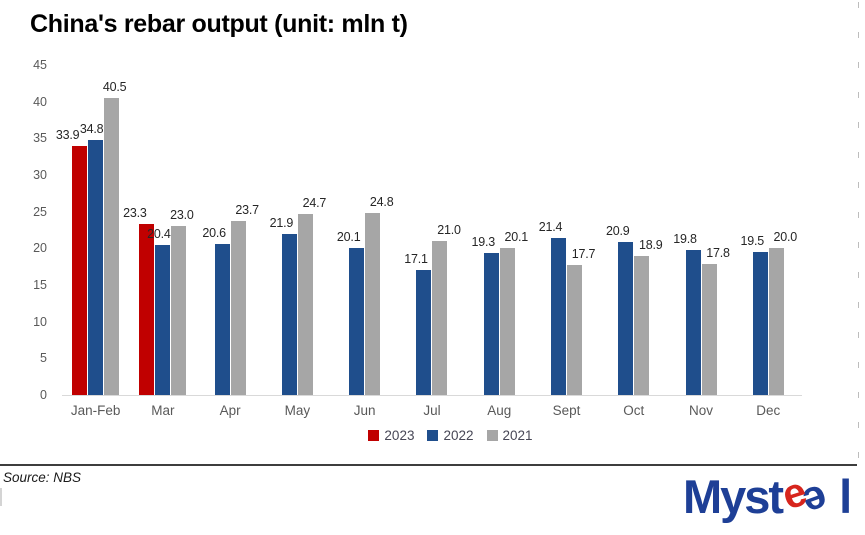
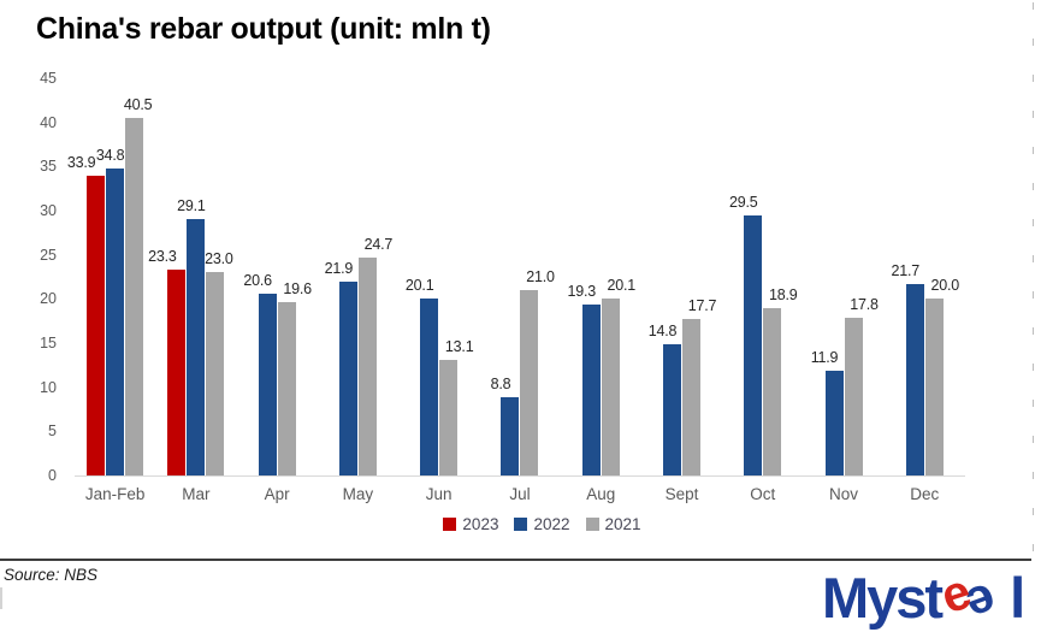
2022/Mar: 20.4 -> 29.1
2021/Apr: 23.7 -> 19.6
2021/Jun: 24.8 -> 13.1
2022/Jul: 17.1 -> 8.8
2022/Sept: 21.4 -> 14.8
2022/Oct: 20.9 -> 29.5
2022/Nov: 19.8 -> 11.9
2022/Dec: 19.5 -> 21.7
